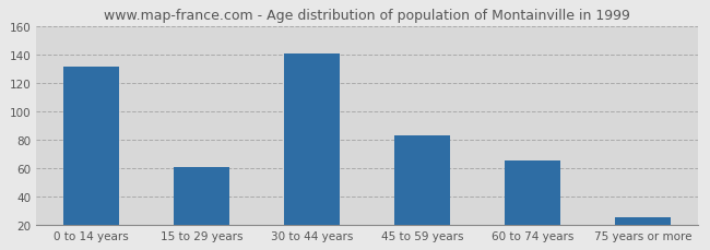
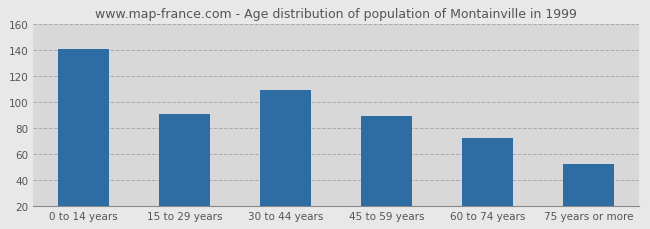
0 to 14 years: 132 -> 141
15 to 29 years: 61 -> 91
30 to 44 years: 141 -> 109
45 to 59 years: 83 -> 89
60 to 74 years: 65 -> 72
75 years or more: 25 -> 52
